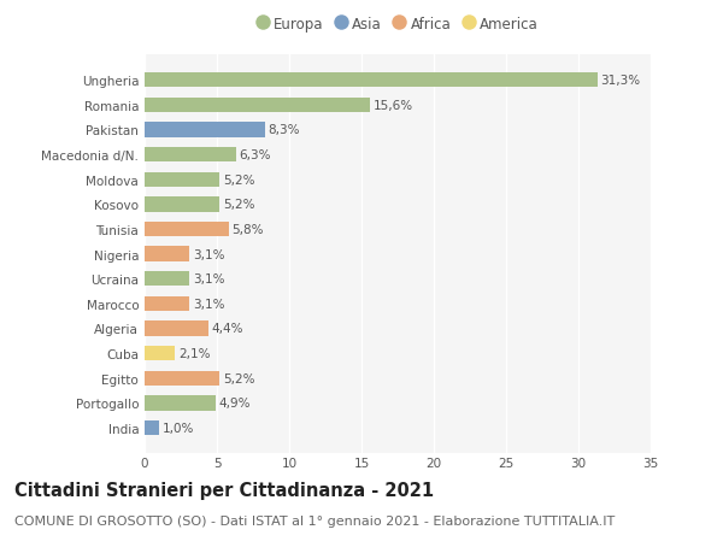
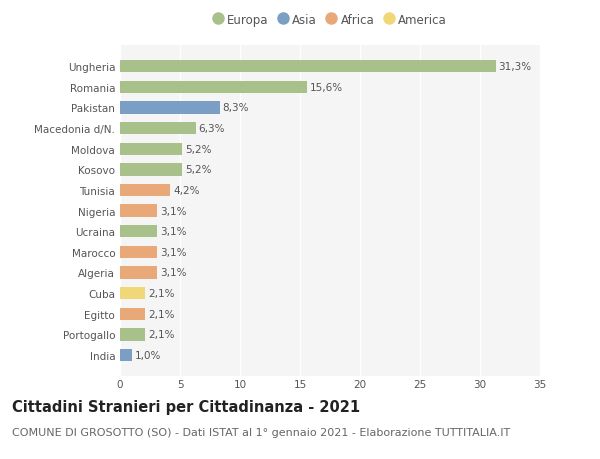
Tunisia: 5,8% -> 4,2%
Algeria: 4,4% -> 3,1%
Egitto: 5,2% -> 2,1%
Portogallo: 4,9% -> 2,1%
